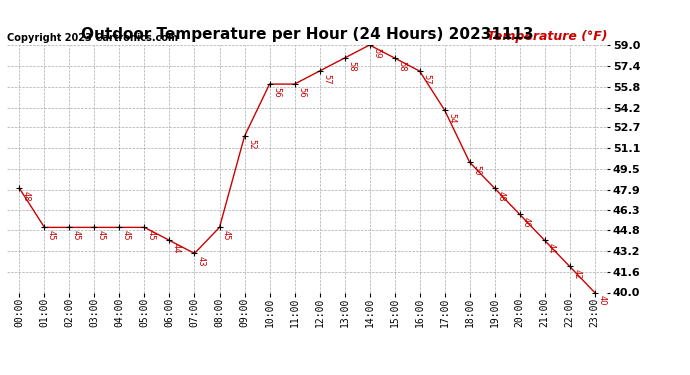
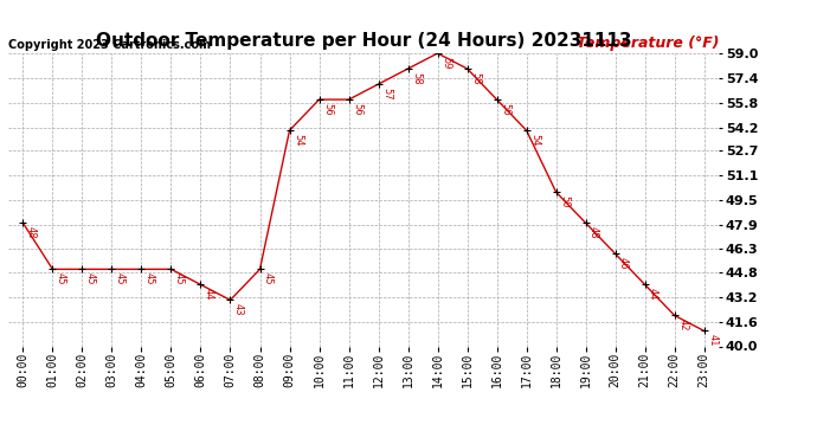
09:00: 52 -> 54
16:00: 57 -> 56
23:00: 40 -> 41
